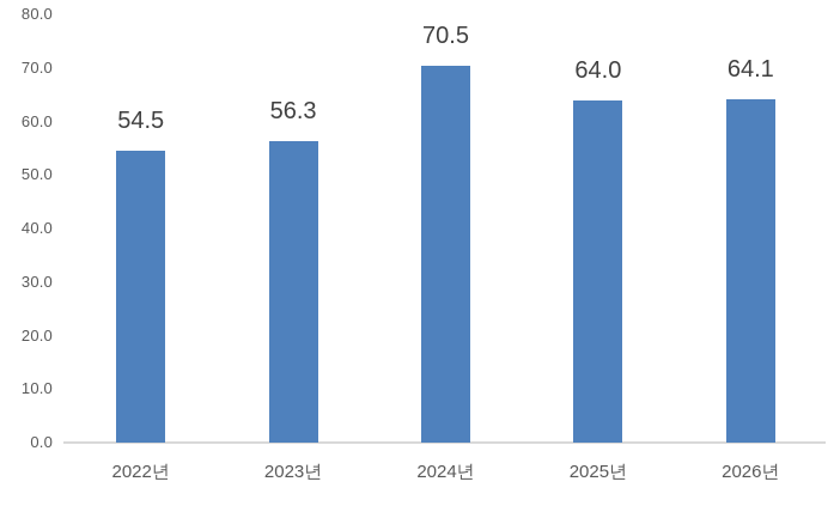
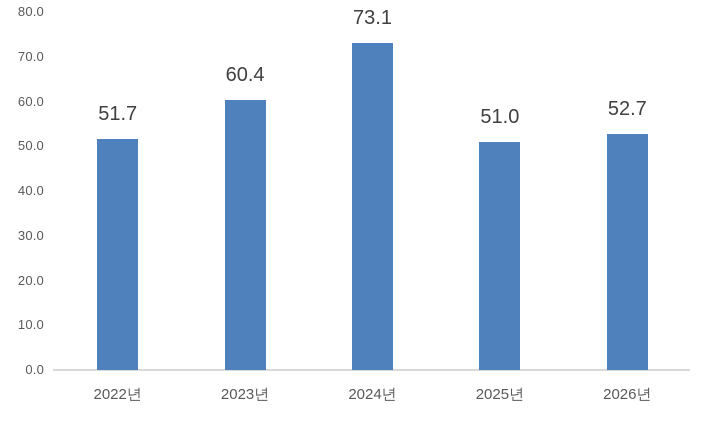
2022년: 54.5 -> 51.7
2023년: 56.3 -> 60.4
2024년: 70.5 -> 73.1
2025년: 64.0 -> 51.0
2026년: 64.1 -> 52.7
